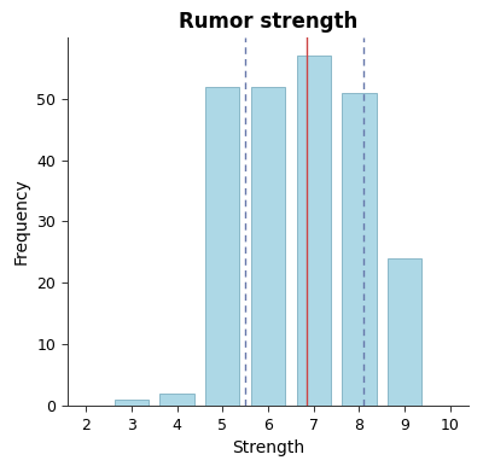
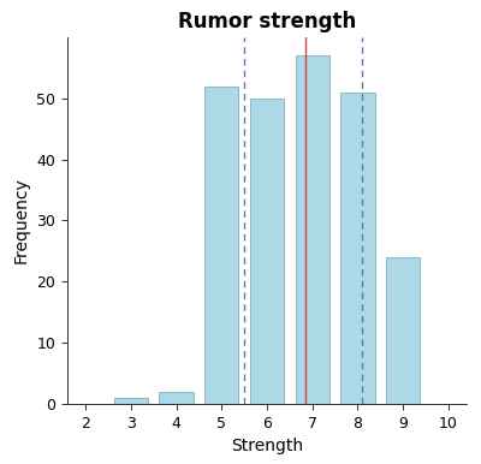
6: 52 -> 50
